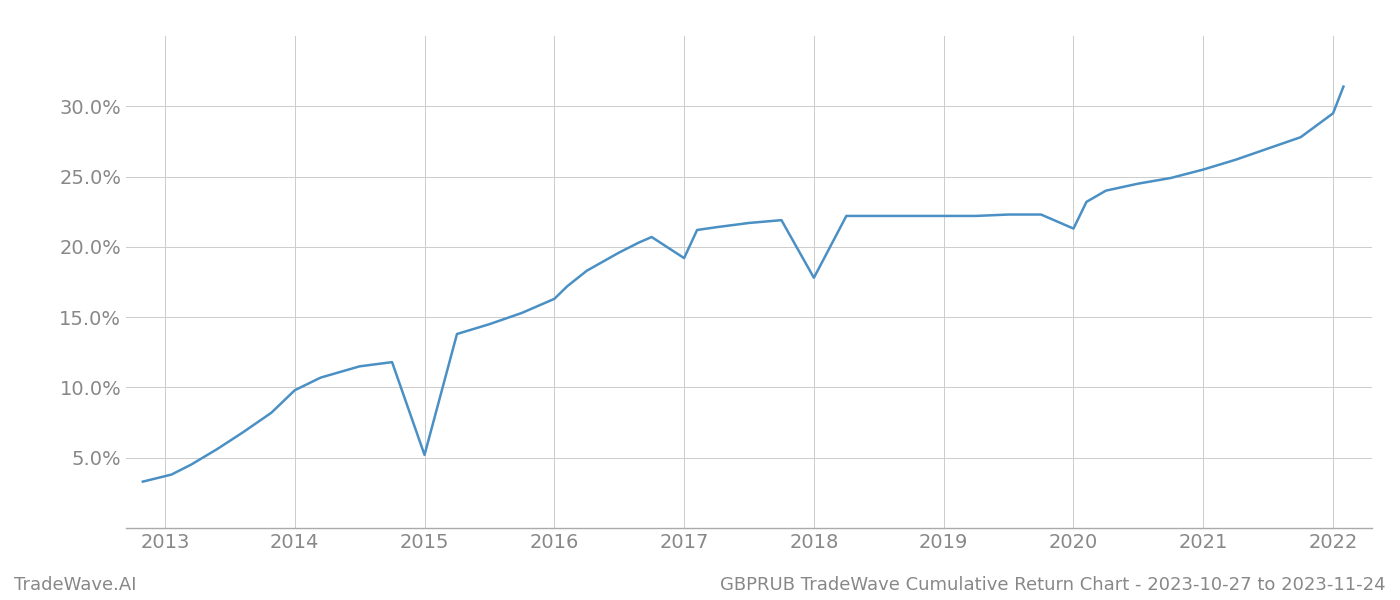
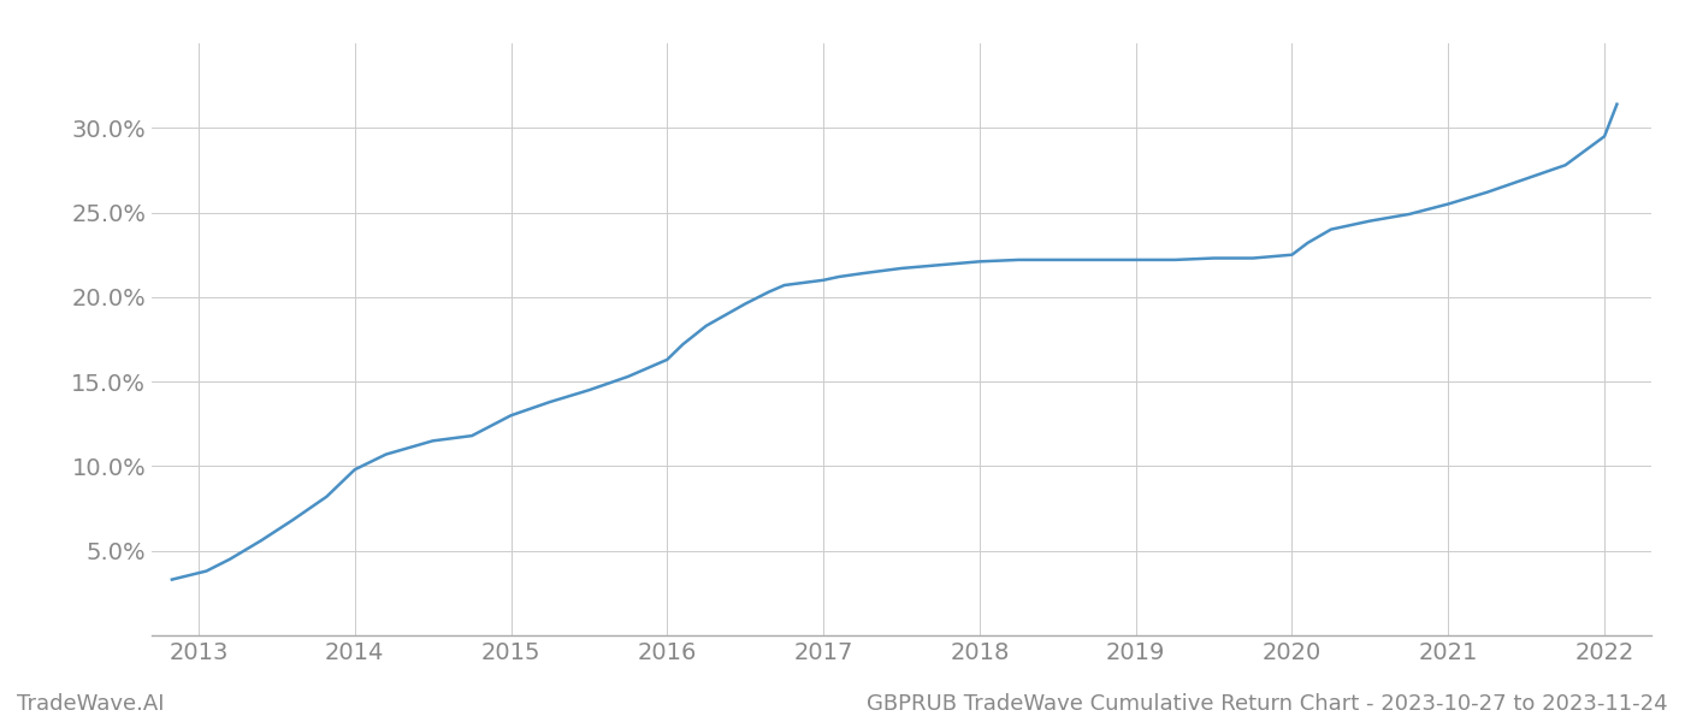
2015: 5.2% -> 13.0%
2017: 19.2% -> 21.0%
2018: 17.8% -> 22.1%
2020: 21.3% -> 22.5%
